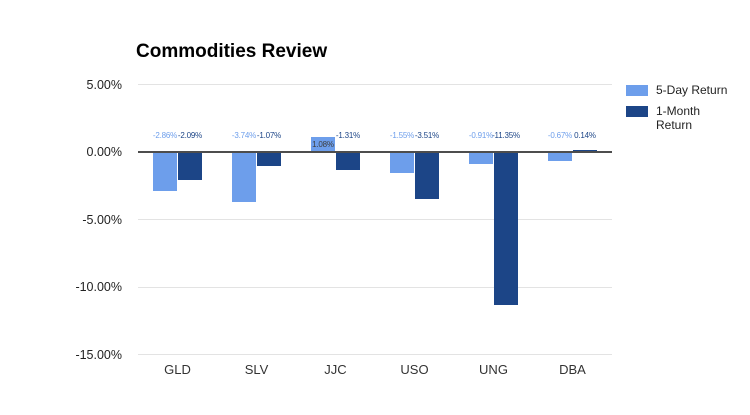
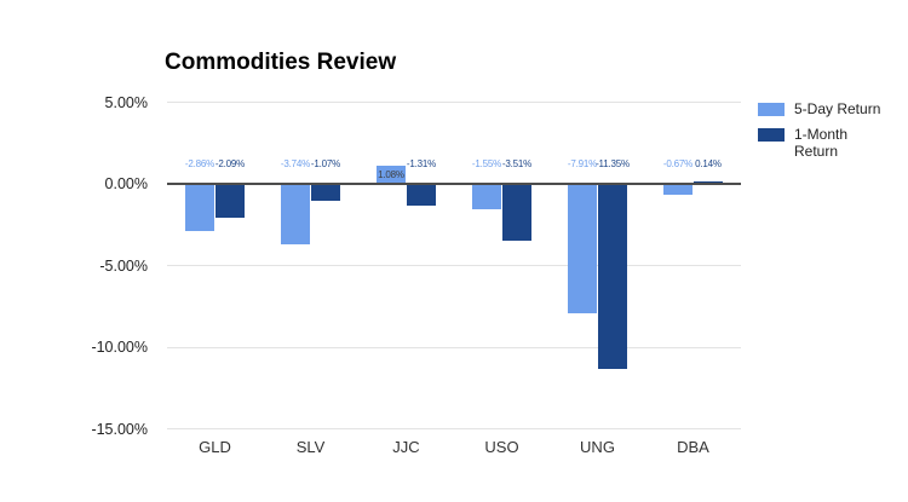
5-Day Return/UNG: -0.91% -> -7.91%
